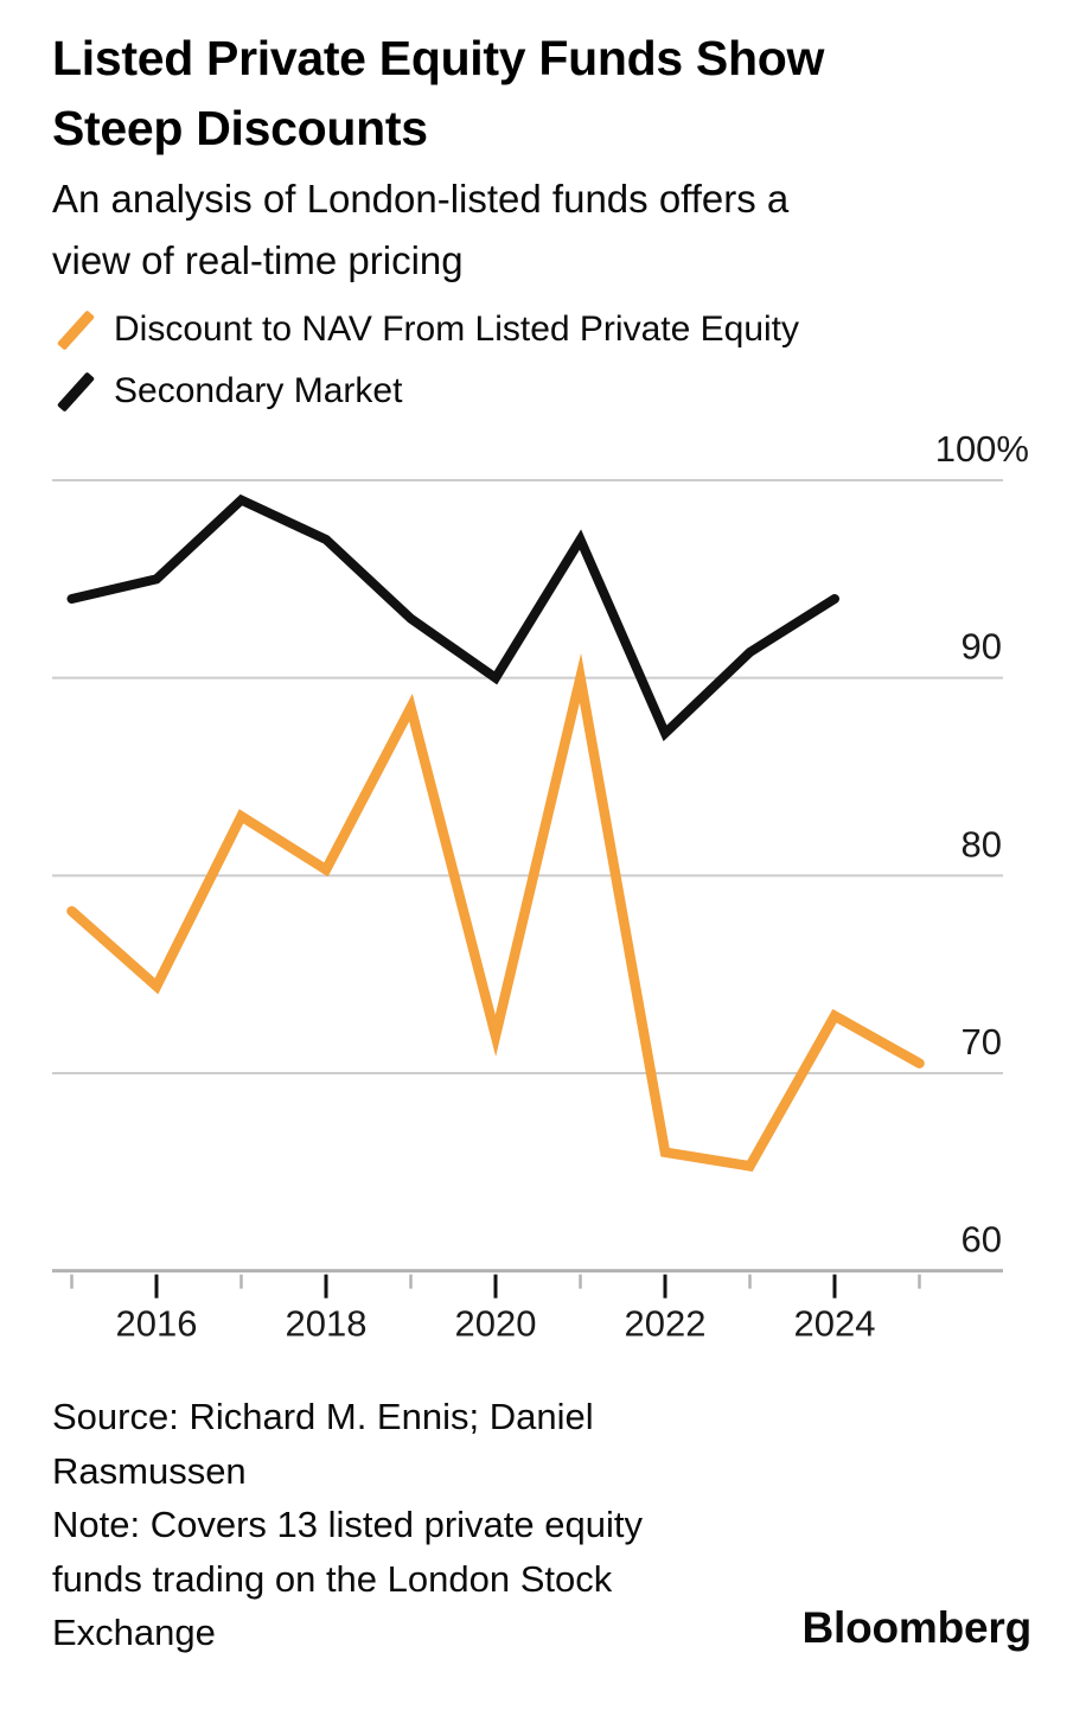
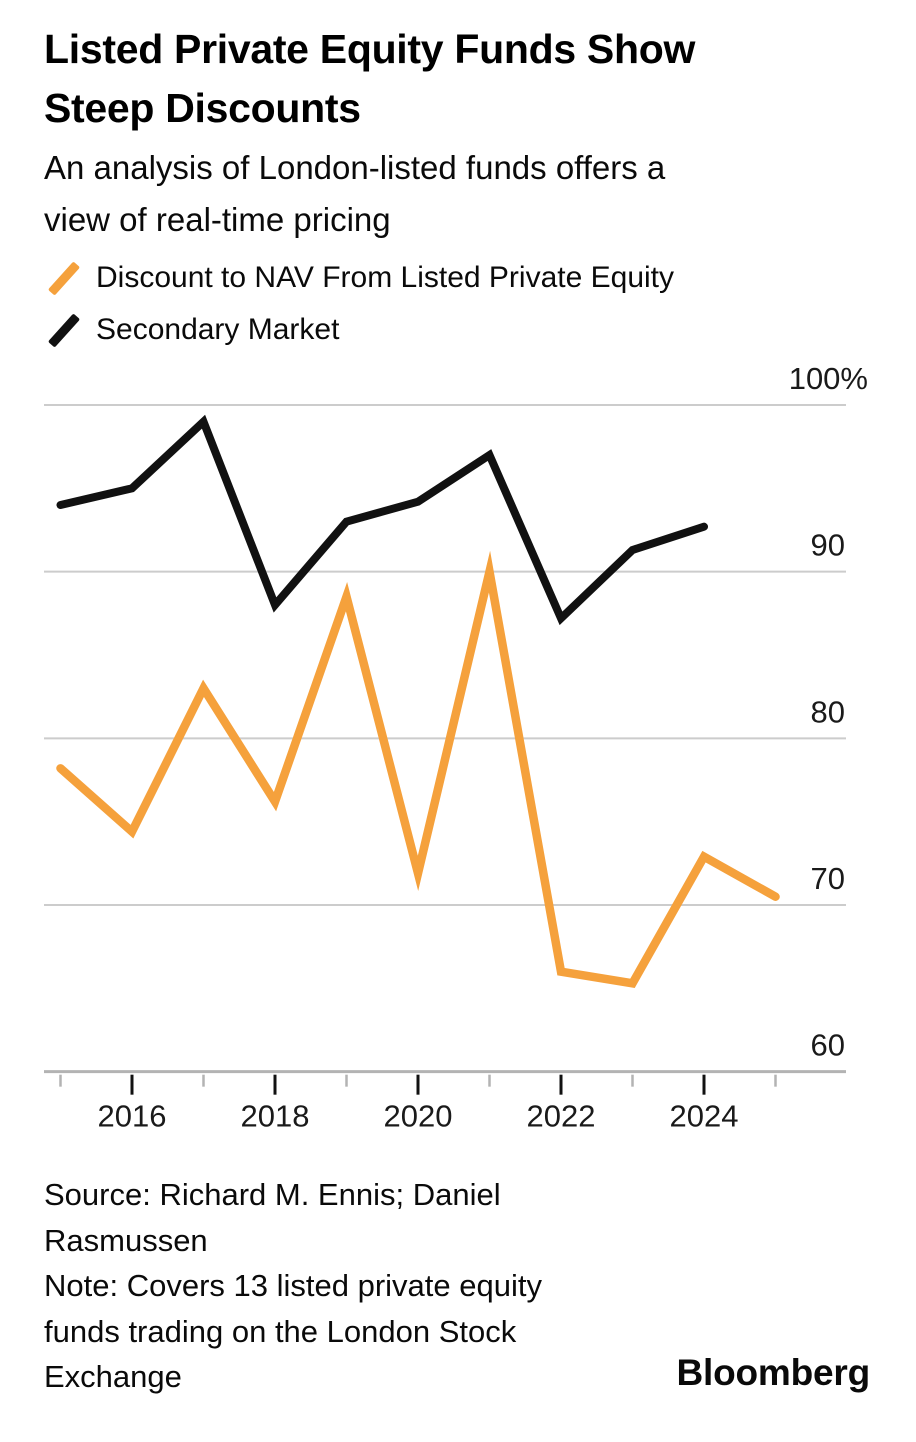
Discount to NAV From Listed Private Equity/2018: 80.3 -> 76.2
Secondary Market/2018: 97.0 -> 88.0
Secondary Market/2020: 90.0 -> 94.2
Secondary Market/2024: 94.0 -> 92.7
